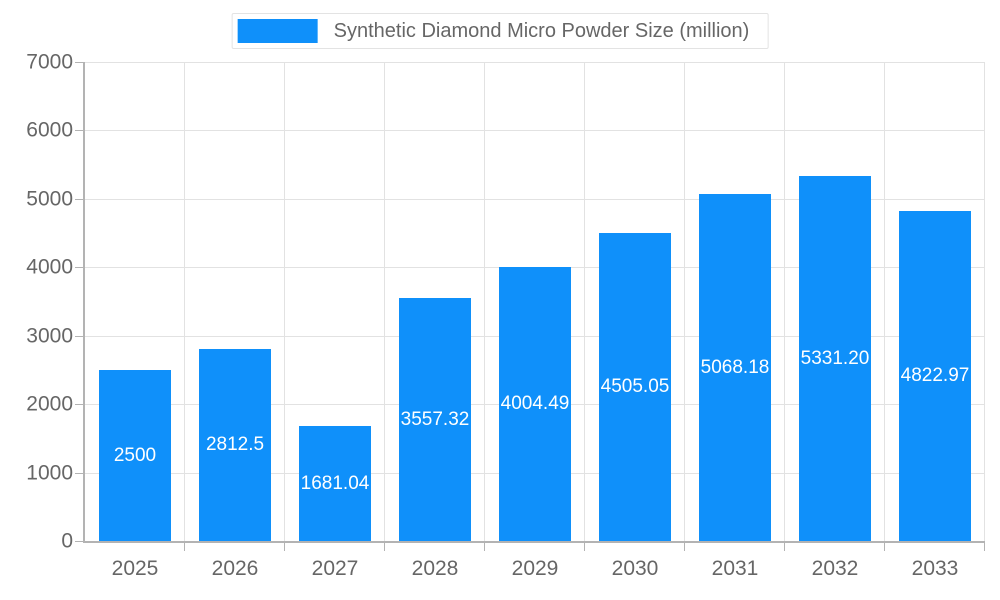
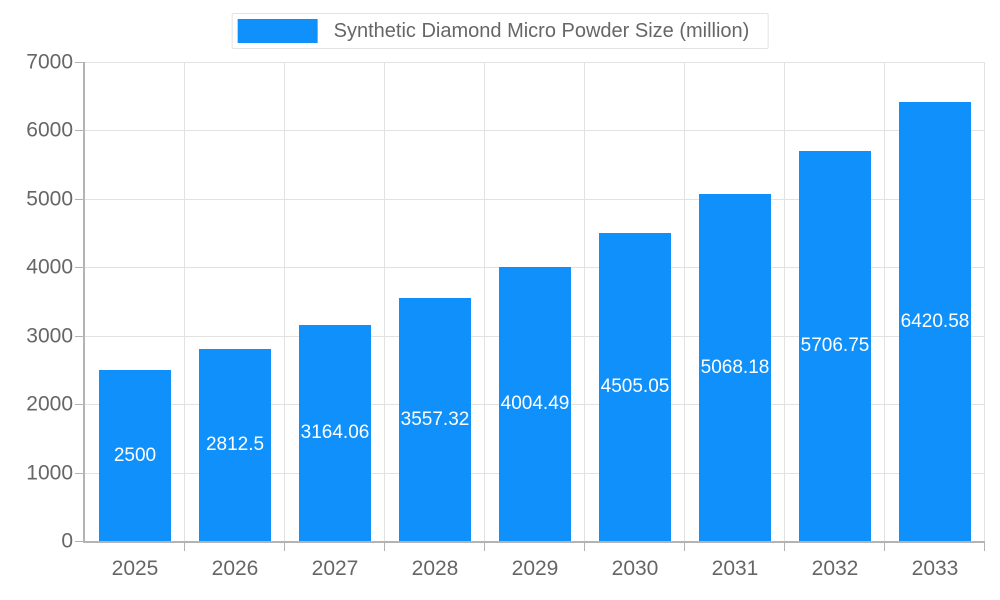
2027: 1681.04 -> 3164.06
2032: 5331.20 -> 5706.75
2033: 4822.97 -> 6420.58
